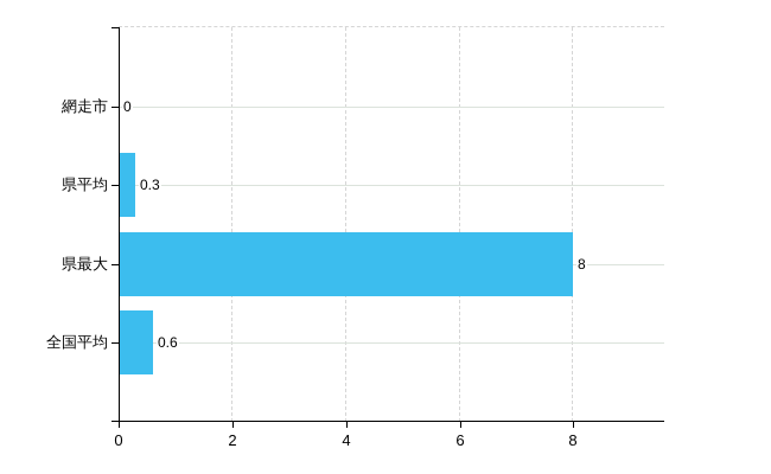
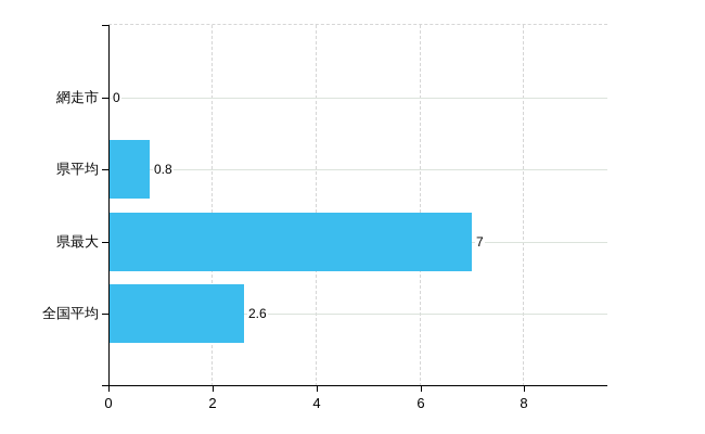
県平均: 0.3 -> 0.8
県最大: 8 -> 7
全国平均: 0.6 -> 2.6
